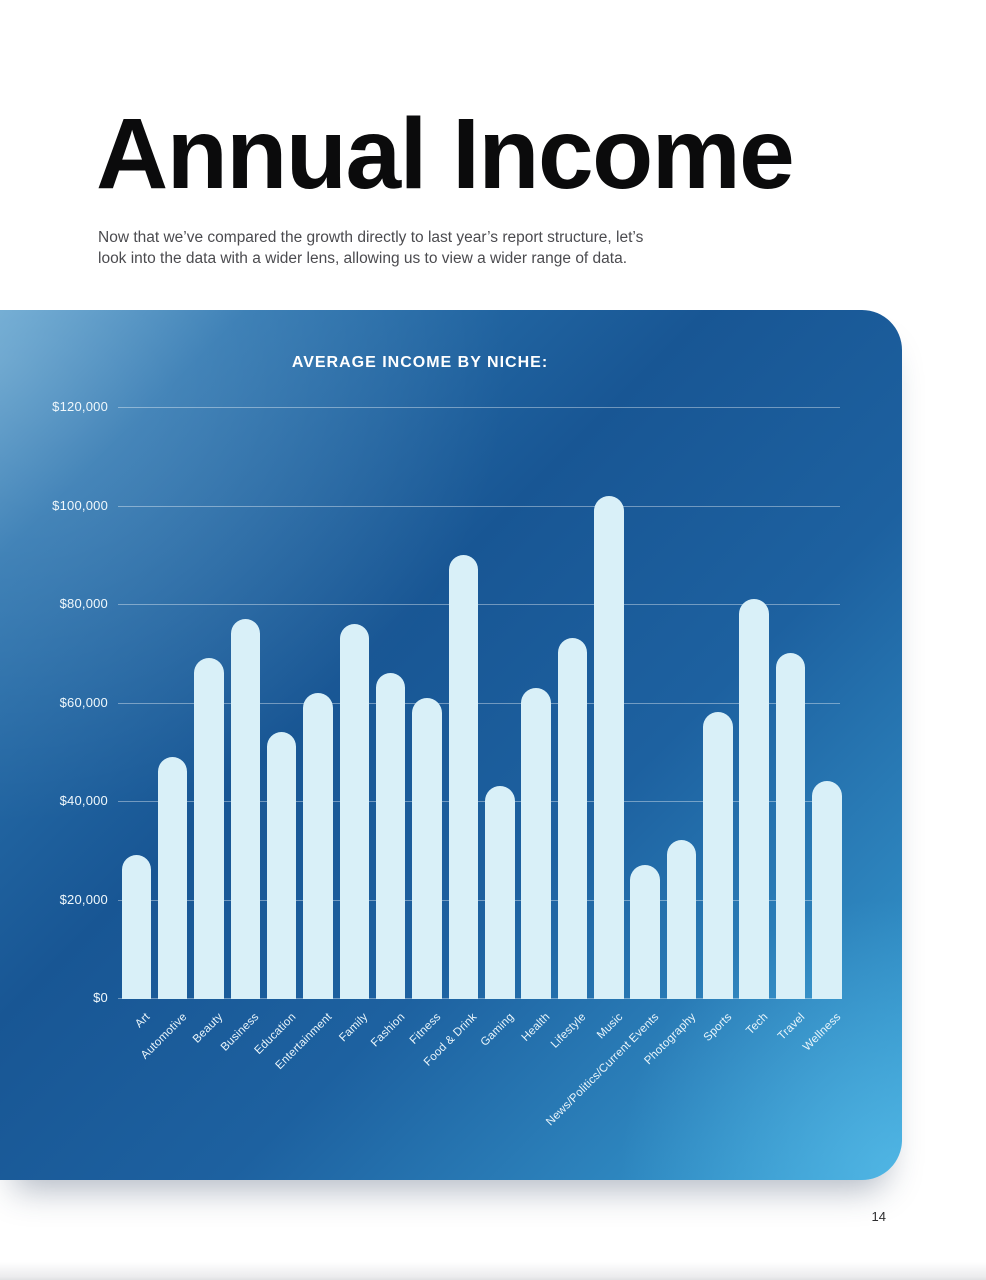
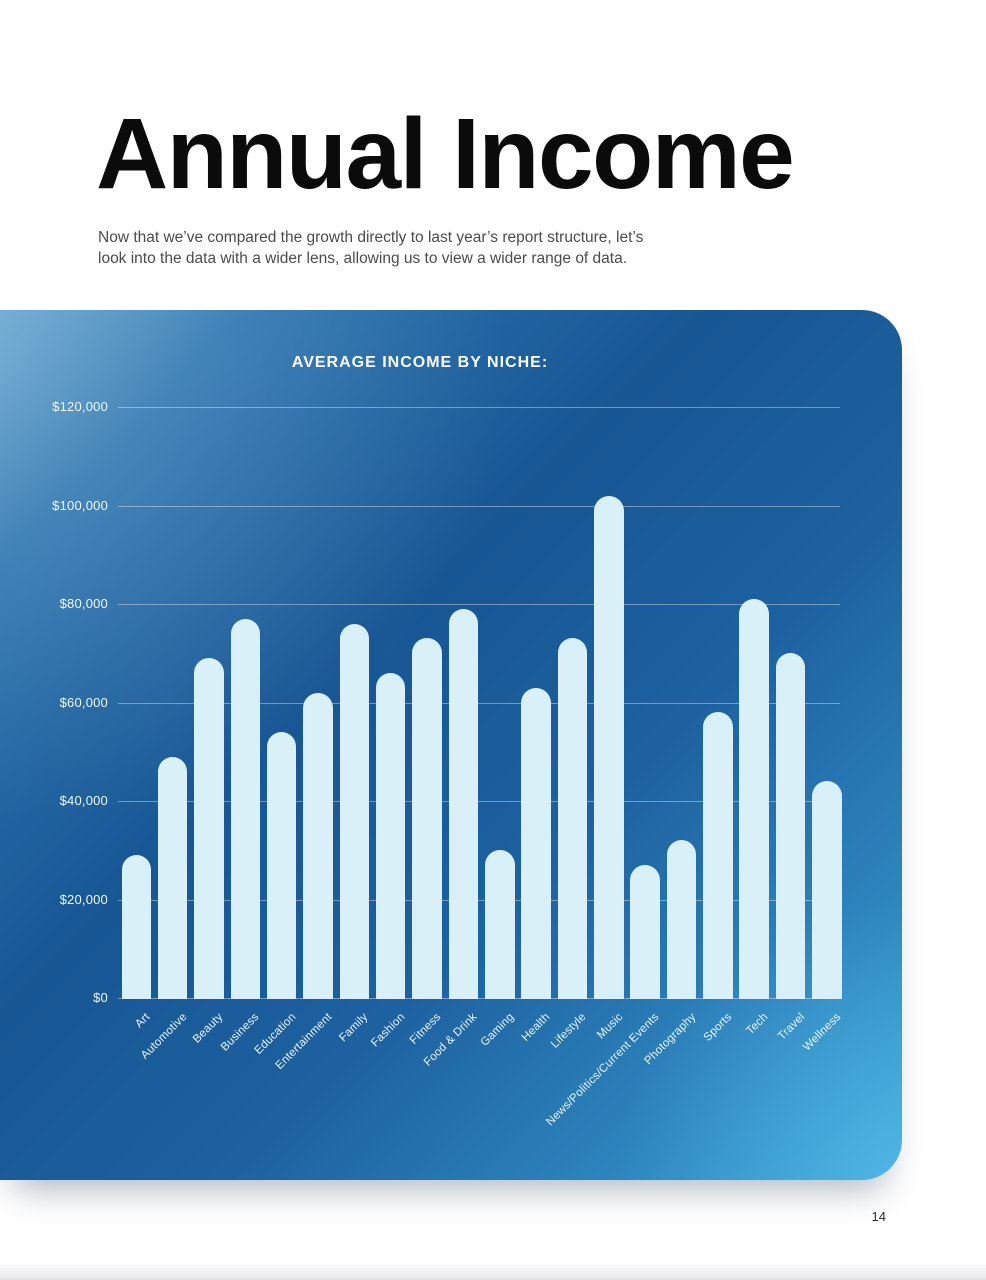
Fitness: $61000 -> $73000
Food & Drink: $90000 -> $79000
Gaming: $43000 -> $30000
